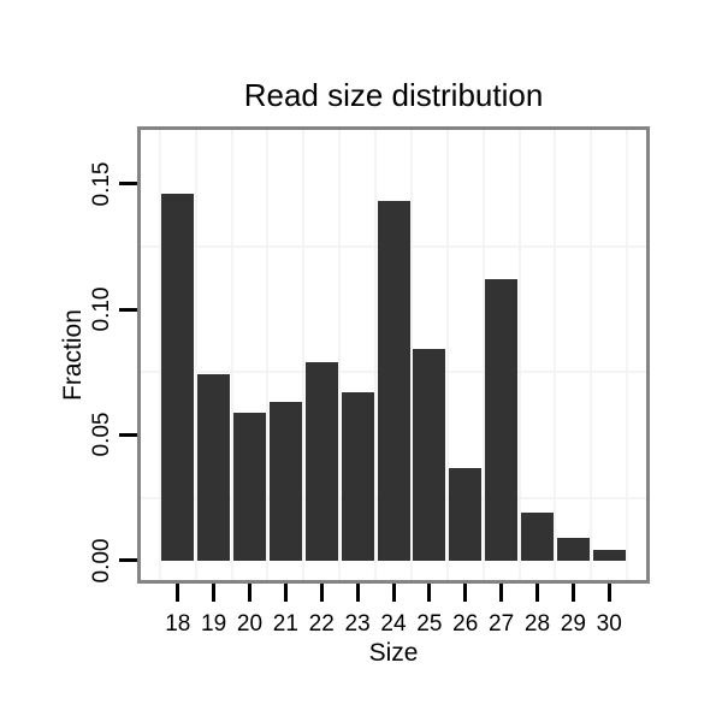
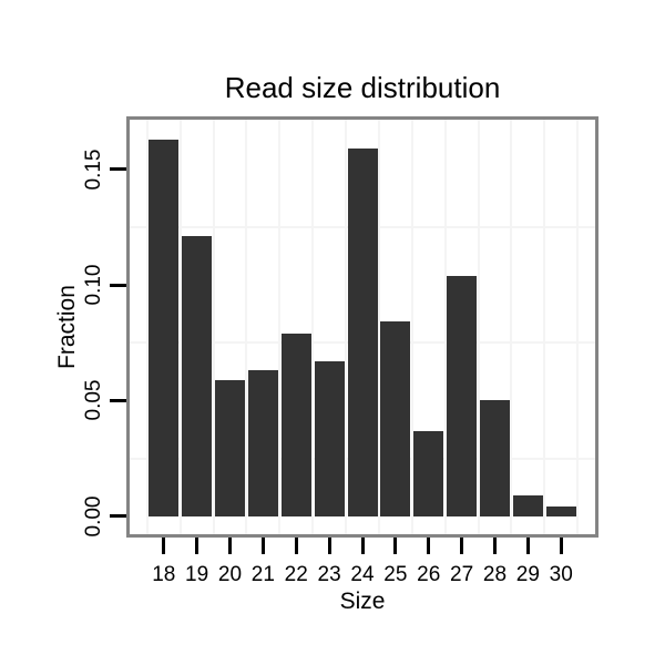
18: 0.146 -> 0.163
19: 0.074 -> 0.121
24: 0.143 -> 0.159
27: 0.112 -> 0.104
28: 0.019 -> 0.050
